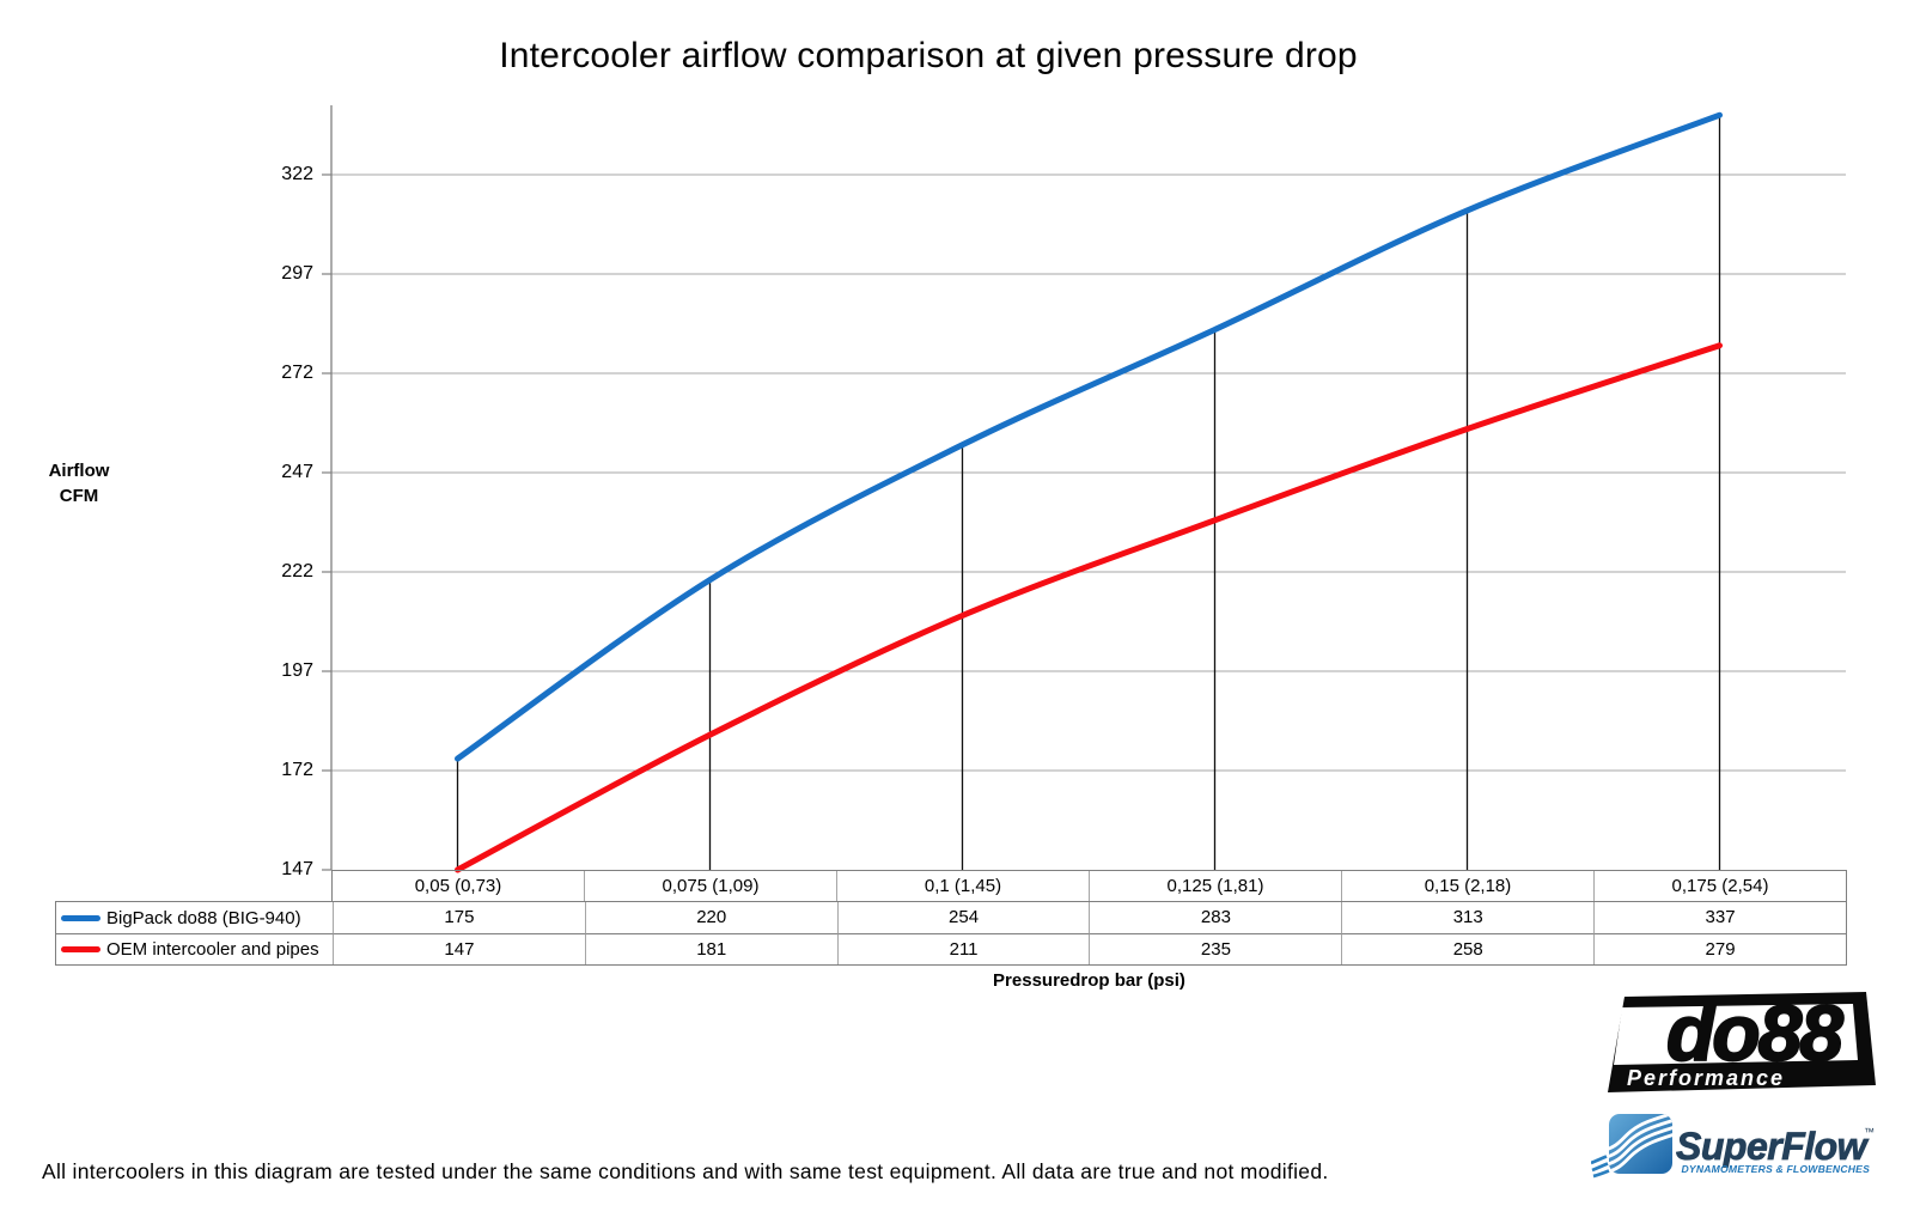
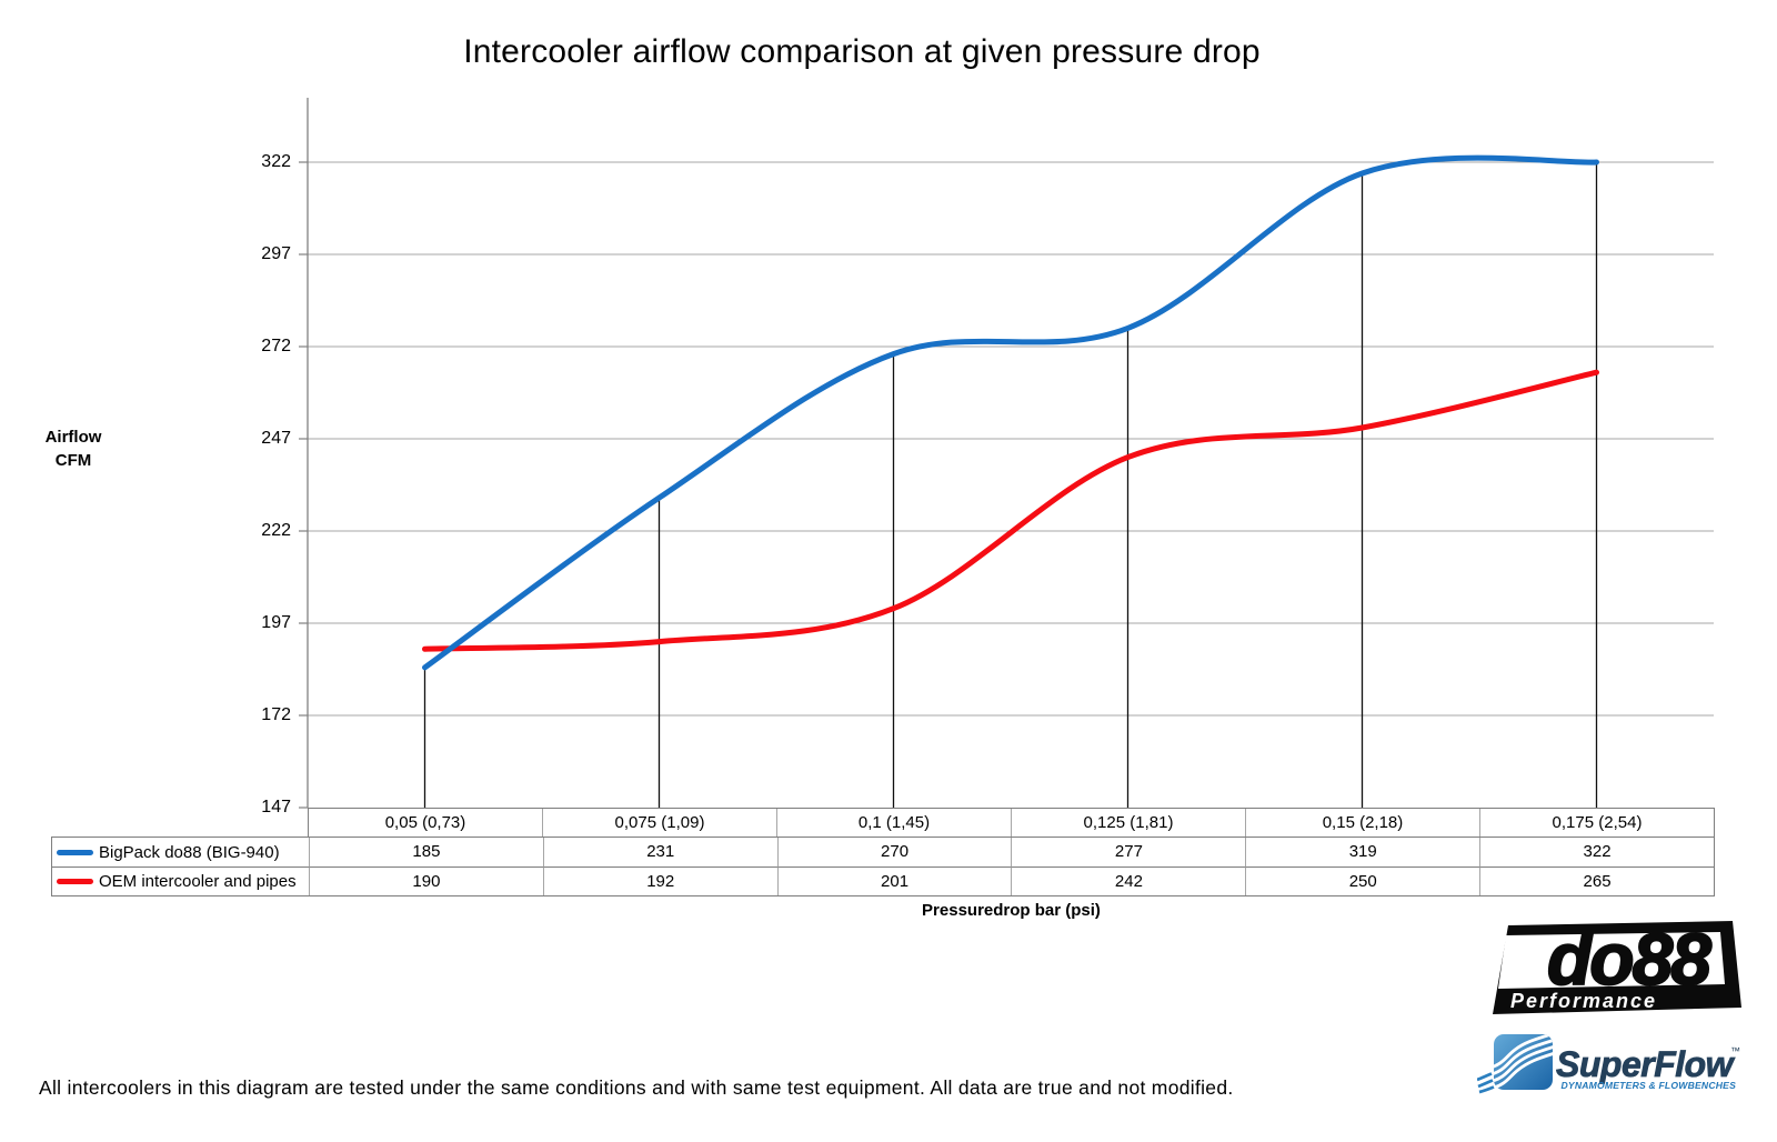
BigPack do88 (BIG-940)/0,05 (0,73): 175 -> 185
OEM intercooler and pipes/0,05 (0,73): 147 -> 190
BigPack do88 (BIG-940)/0,075 (1,09): 220 -> 231
OEM intercooler and pipes/0,075 (1,09): 181 -> 192
BigPack do88 (BIG-940)/0,1 (1,45): 254 -> 270
OEM intercooler and pipes/0,1 (1,45): 211 -> 201
BigPack do88 (BIG-940)/0,125 (1,81): 283 -> 277
OEM intercooler and pipes/0,125 (1,81): 235 -> 242
BigPack do88 (BIG-940)/0,15 (2,18): 313 -> 319
OEM intercooler and pipes/0,15 (2,18): 258 -> 250
BigPack do88 (BIG-940)/0,175 (2,54): 337 -> 322
OEM intercooler and pipes/0,175 (2,54): 279 -> 265
